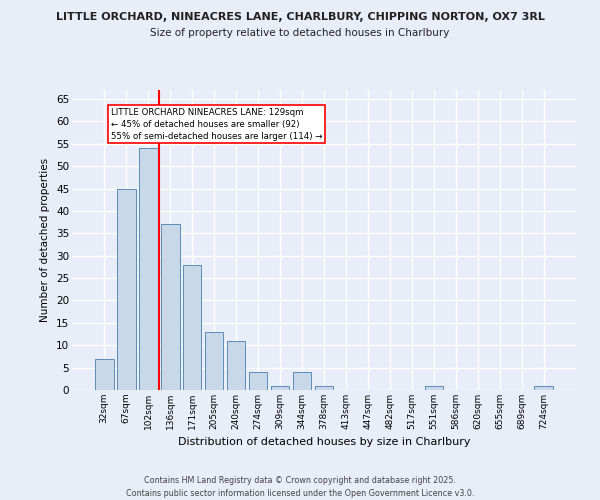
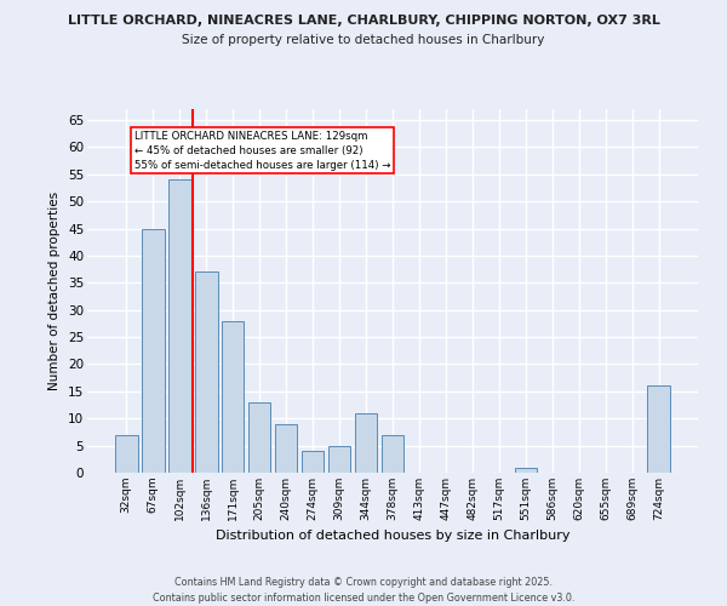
240sqm: 11 -> 9
309sqm: 1 -> 5
344sqm: 4 -> 11
378sqm: 1 -> 7
724sqm: 1 -> 16
